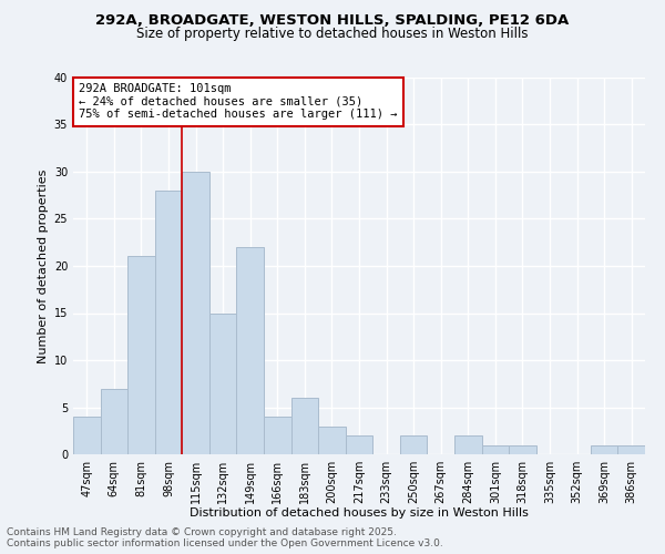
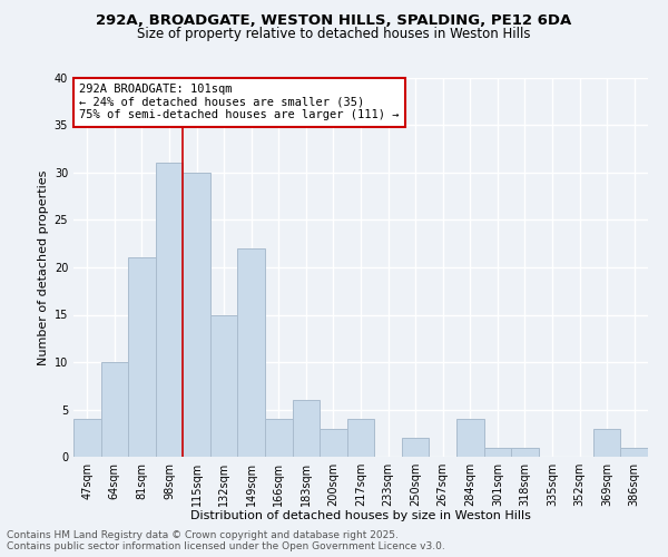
64sqm: 7 -> 10
98sqm: 28 -> 31
217sqm: 2 -> 4
284sqm: 2 -> 4
369sqm: 1 -> 3
